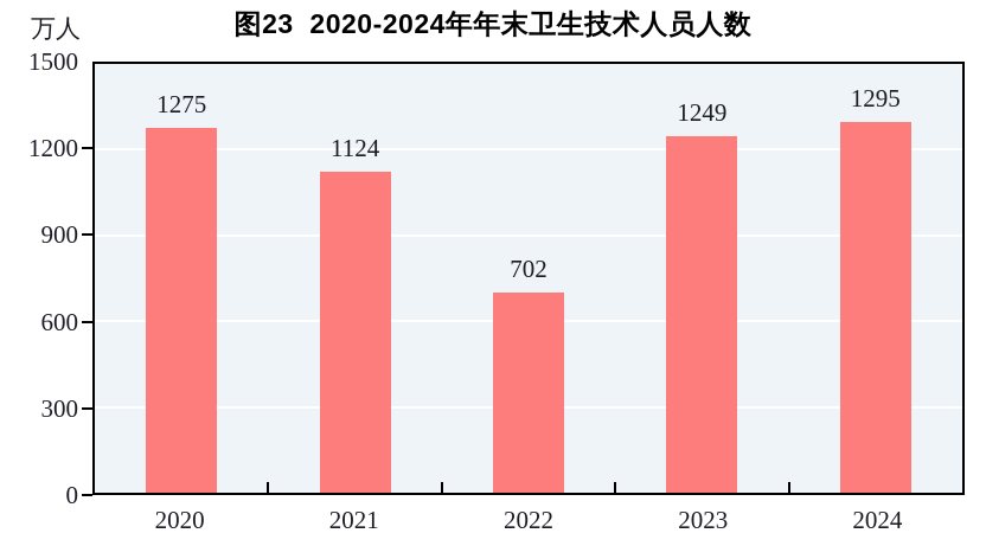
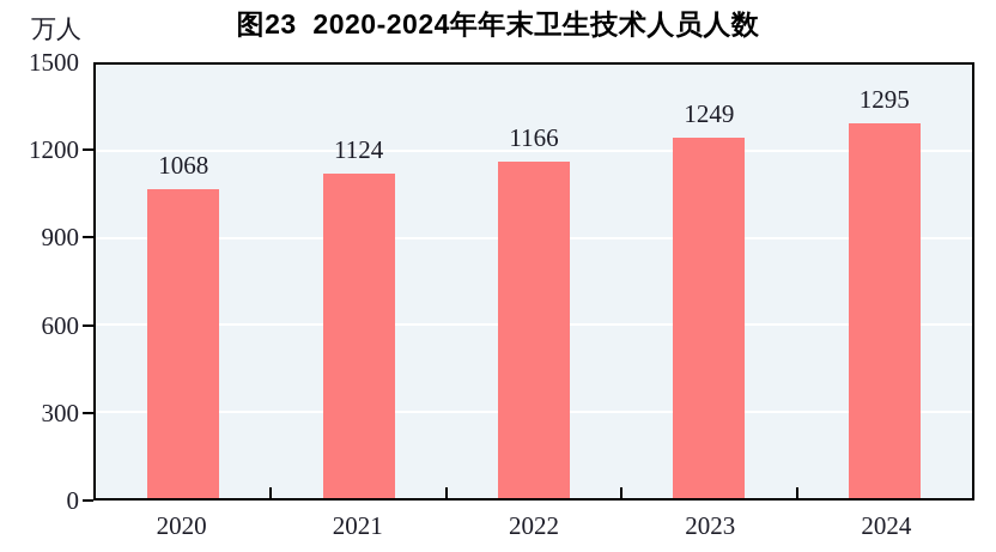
2020: 1275 -> 1068
2022: 702 -> 1166
